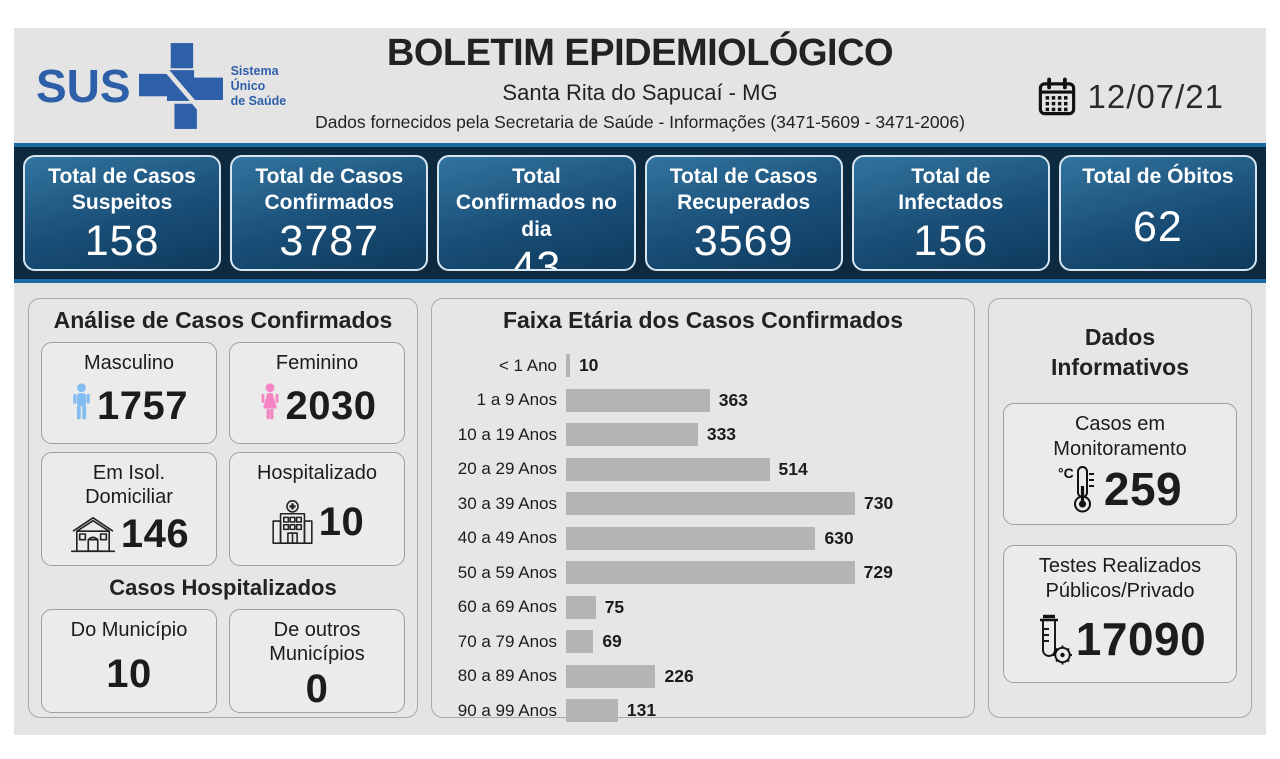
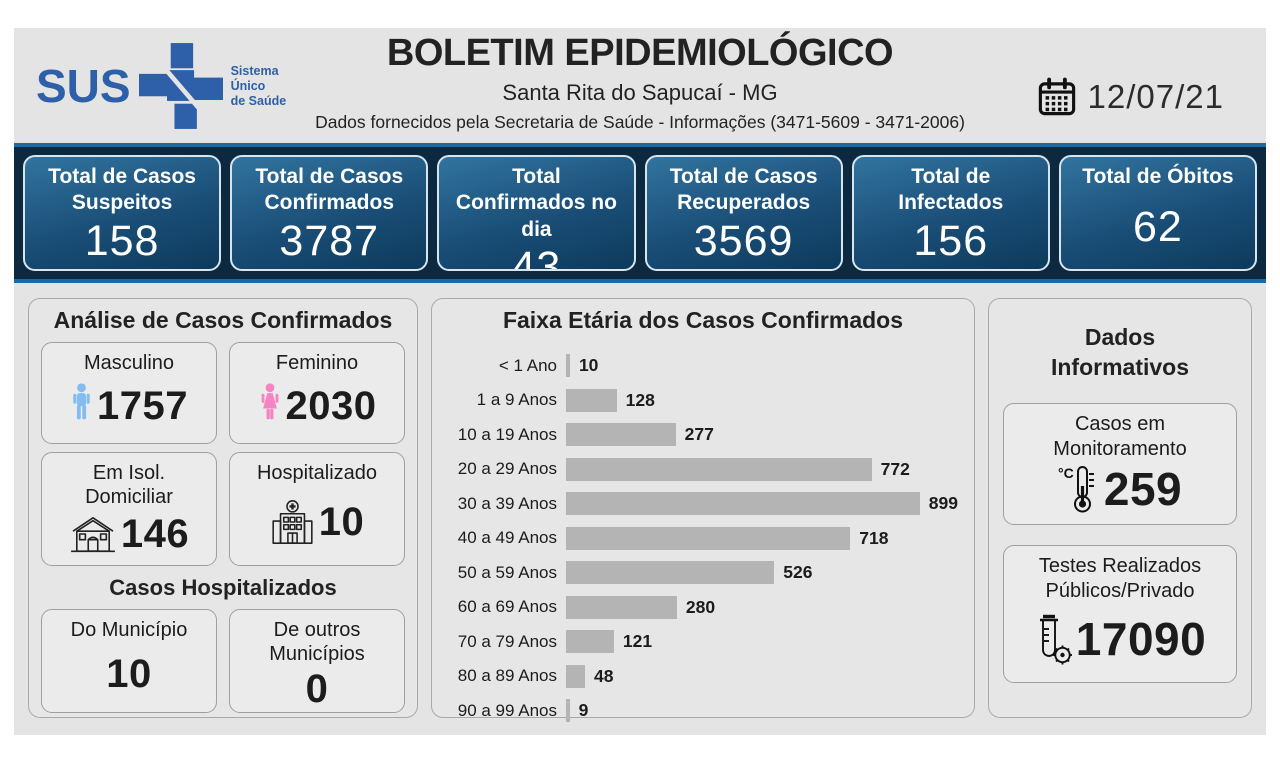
1 a 9 Anos: 363 -> 128
10 a 19 Anos: 333 -> 277
20 a 29 Anos: 514 -> 772
30 a 39 Anos: 730 -> 899
40 a 49 Anos: 630 -> 718
50 a 59 Anos: 729 -> 526
60 a 69 Anos: 75 -> 280
70 a 79 Anos: 69 -> 121
80 a 89 Anos: 226 -> 48
90 a 99 Anos: 131 -> 9
